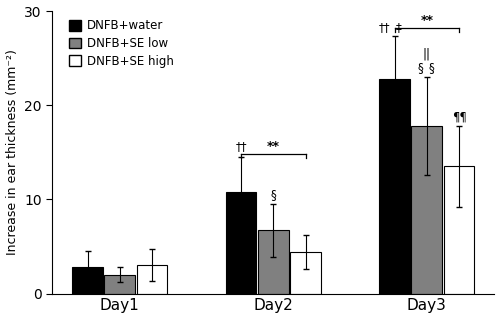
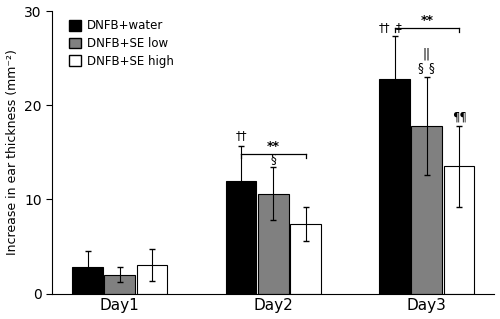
DNFB+water/Day2: 10.8 -> 12.0
DNFB+SE low/Day2: 6.7 -> 10.6
DNFB+SE high/Day2: 4.4 -> 7.4
